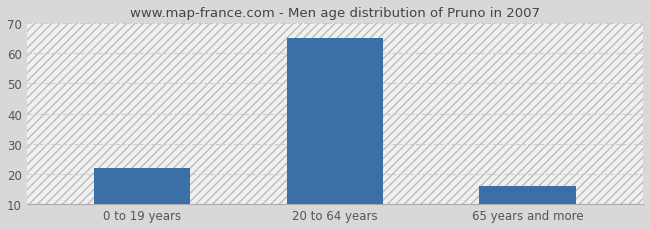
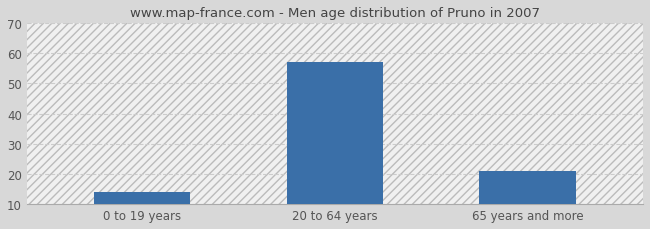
0 to 19 years: 22 -> 14
20 to 64 years: 65 -> 57
65 years and more: 16 -> 21
